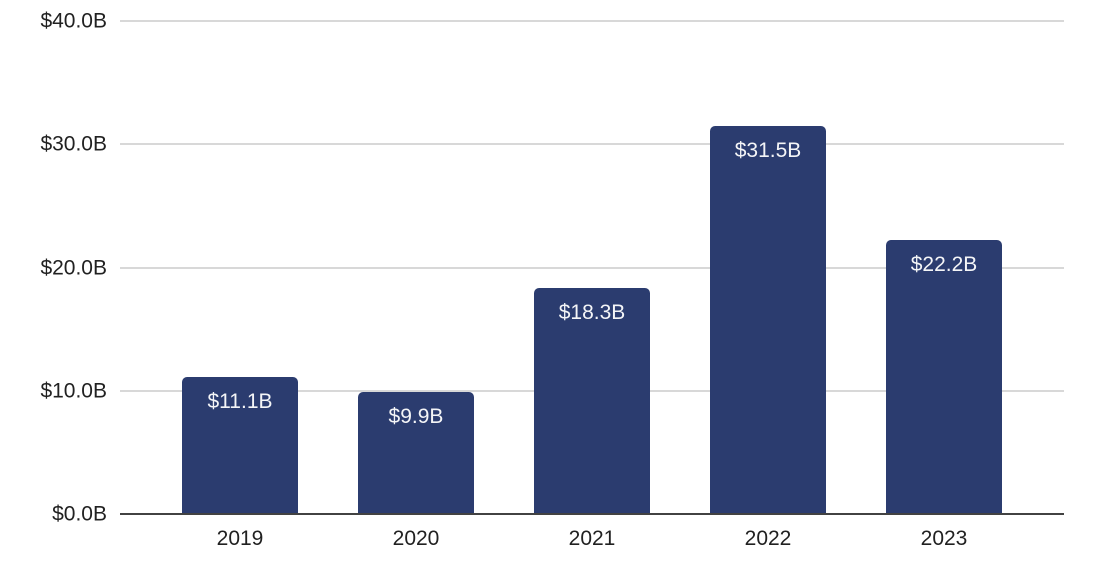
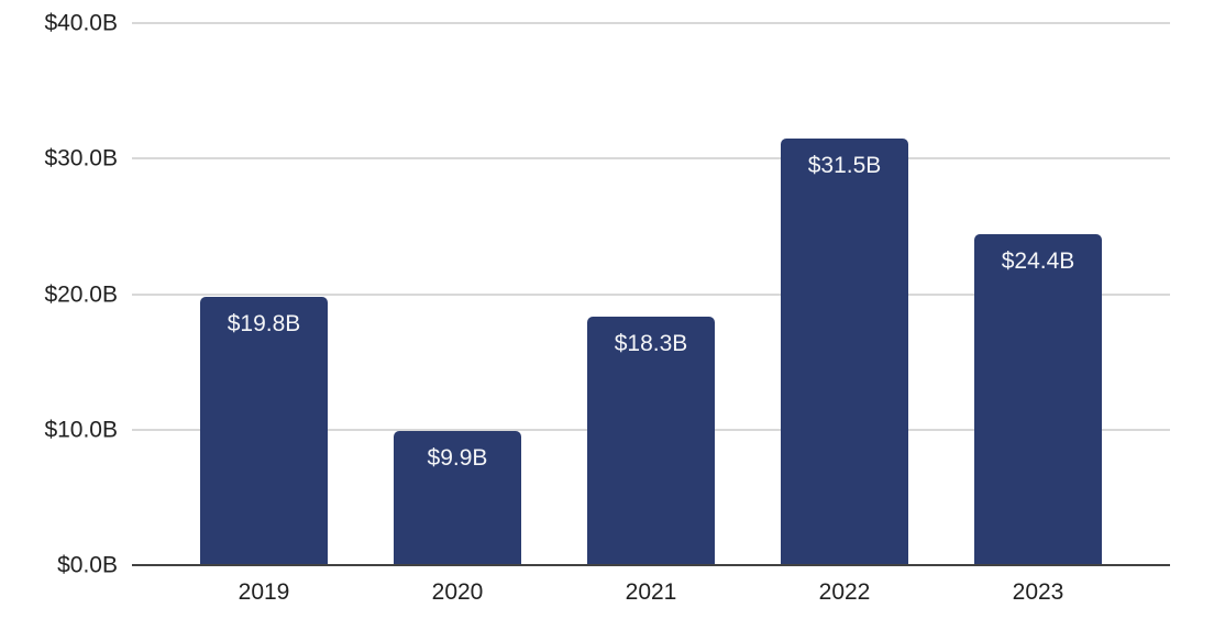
2019: $11.1B -> $19.8B
2023: $22.2B -> $24.4B
